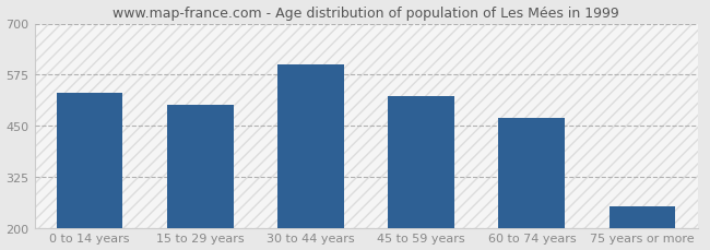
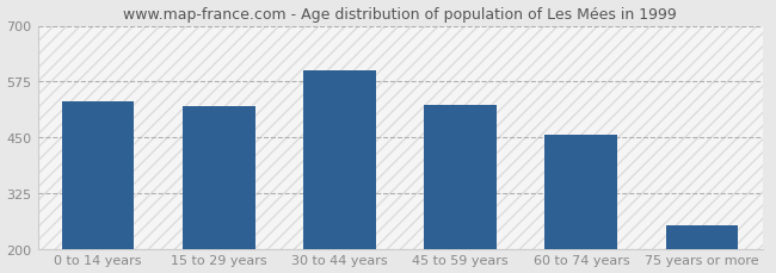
15 to 29 years: 500 -> 520
60 to 74 years: 470 -> 455
